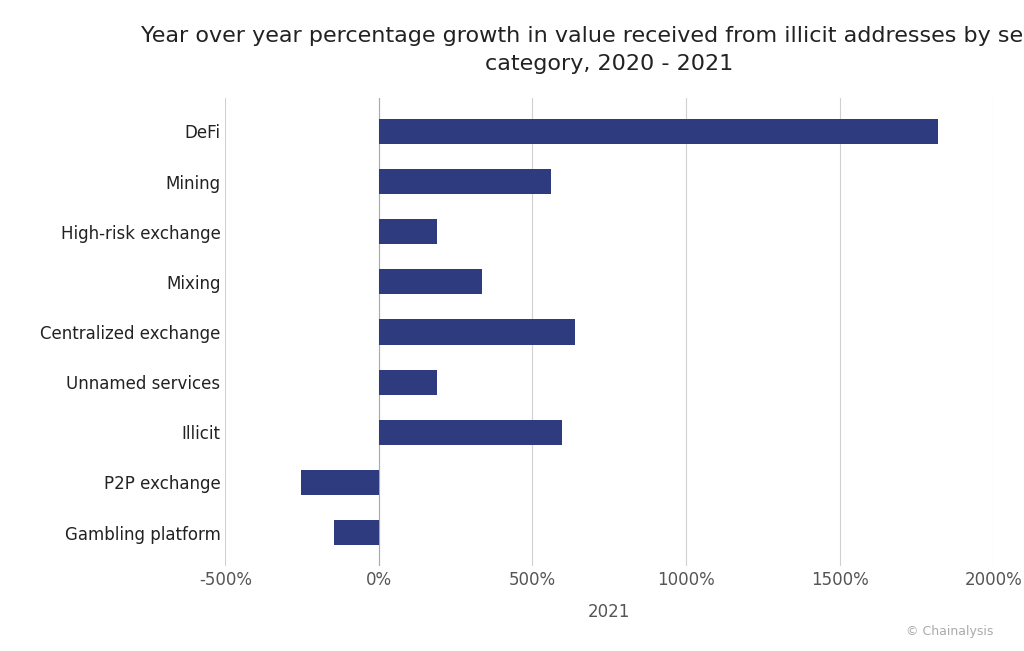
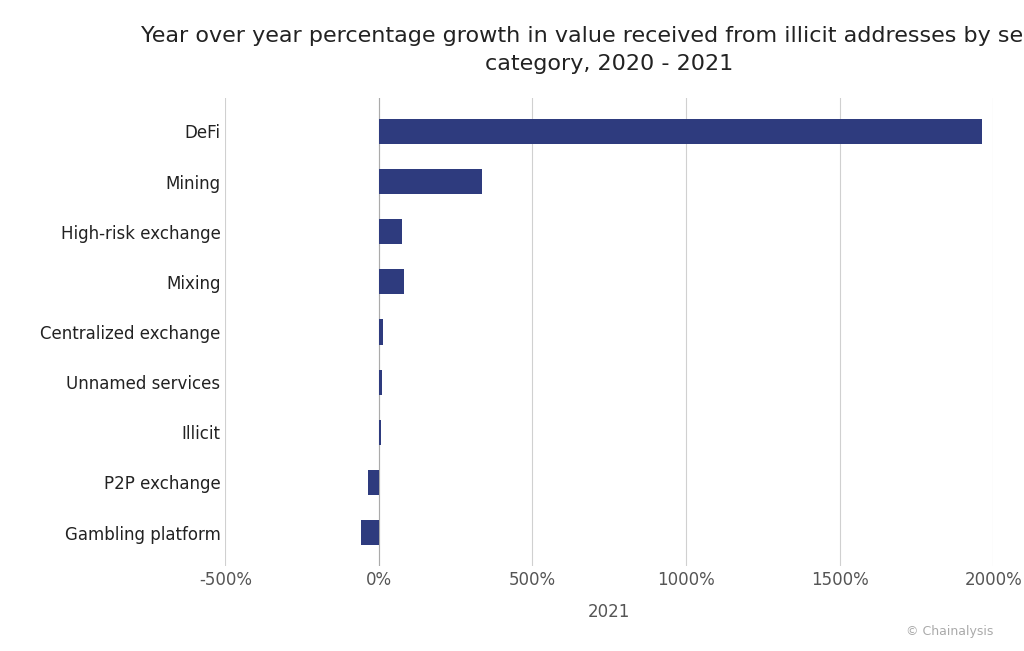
DeFi: 1820% -> 1964%
Mining: 560% -> 335%
High-risk exchange: 190% -> 75%
Mixing: 335% -> 83%
Centralized exchange: 640% -> 15%
Unnamed services: 190% -> 10%
Illicit: 595% -> 8%
P2P exchange: -255% -> -36%
Gambling platform: -145% -> -58%
